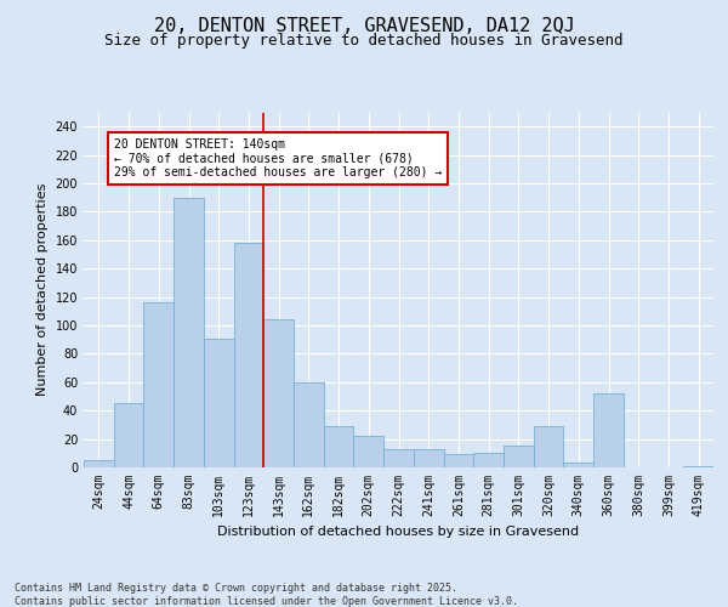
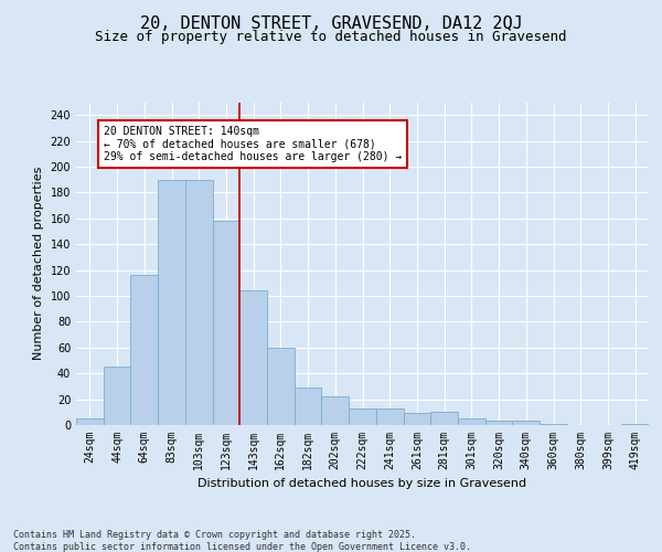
103sqm: 91 -> 190
301sqm: 15 -> 5
320sqm: 29 -> 3
360sqm: 52 -> 1
